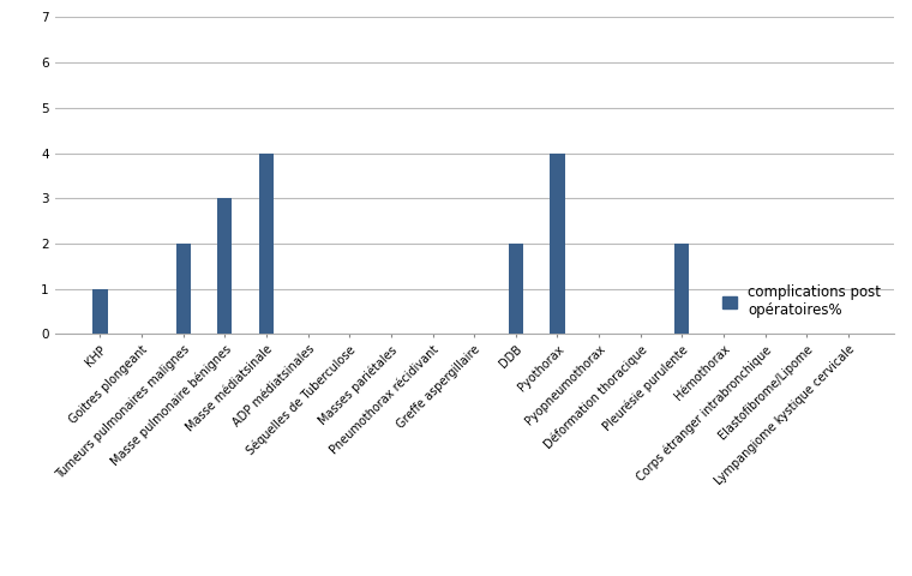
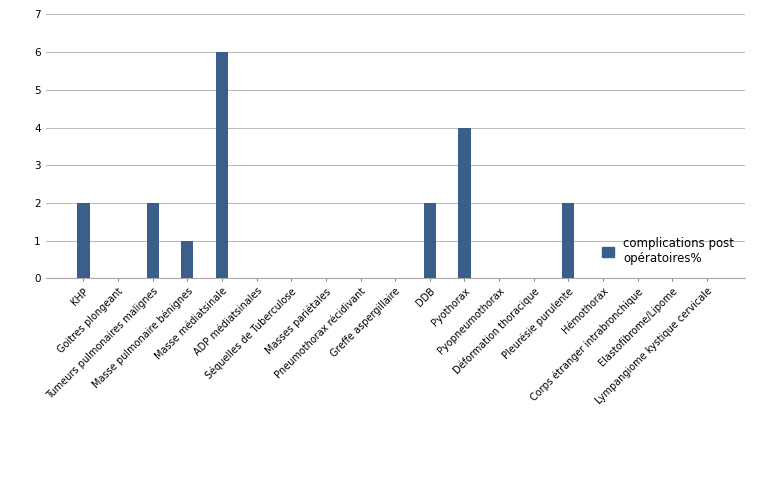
KHP: 1 -> 2
Masse pulmonaire bénignes: 3 -> 1
Masse médiatsinale: 4 -> 6
